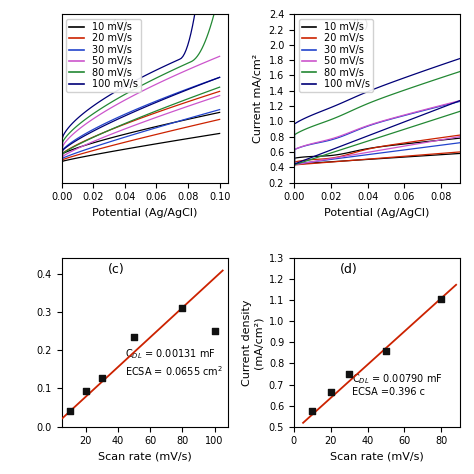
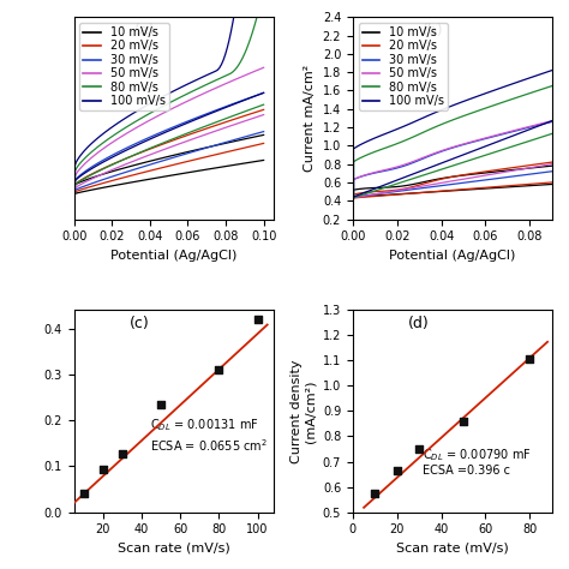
100: 0.250 -> 0.420
